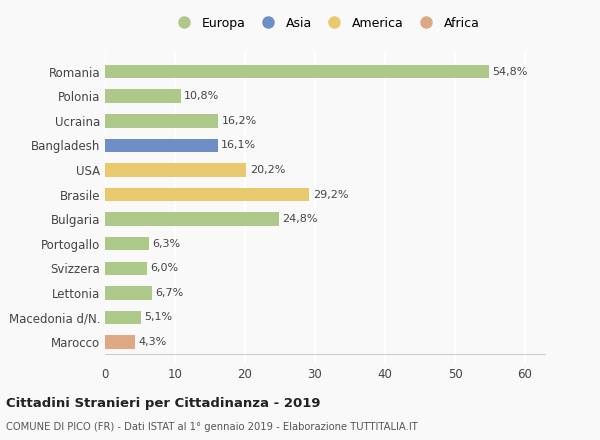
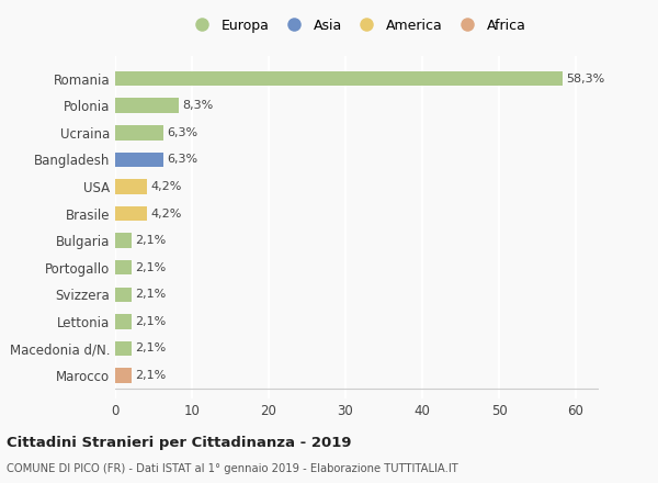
Romania: 54,8% -> 58,3%
Polonia: 10,8% -> 8,3%
Ucraina: 16,2% -> 6,3%
Bangladesh: 16,1% -> 6,3%
USA: 20,2% -> 4,2%
Brasile: 29,2% -> 4,2%
Bulgaria: 24,8% -> 2,1%
Portogallo: 6,3% -> 2,1%
Svizzera: 6,0% -> 2,1%
Lettonia: 6,7% -> 2,1%
Macedonia d/N.: 5,1% -> 2,1%
Marocco: 4,3% -> 2,1%
